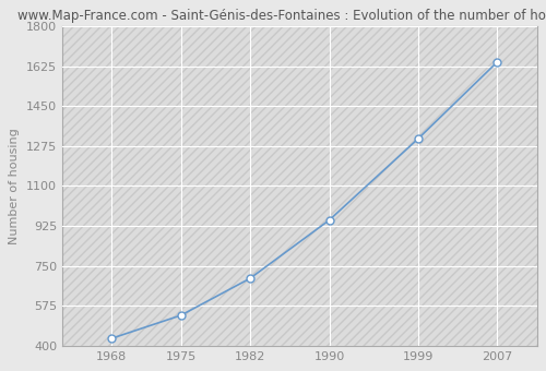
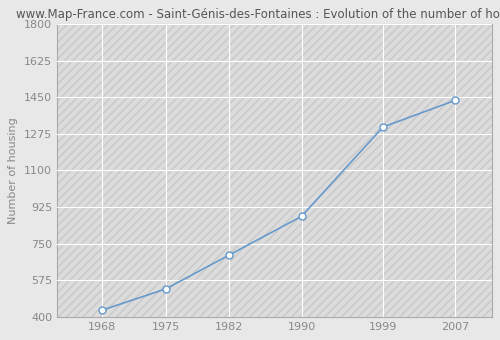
1990: 950 -> 880
2007: 1643 -> 1435
